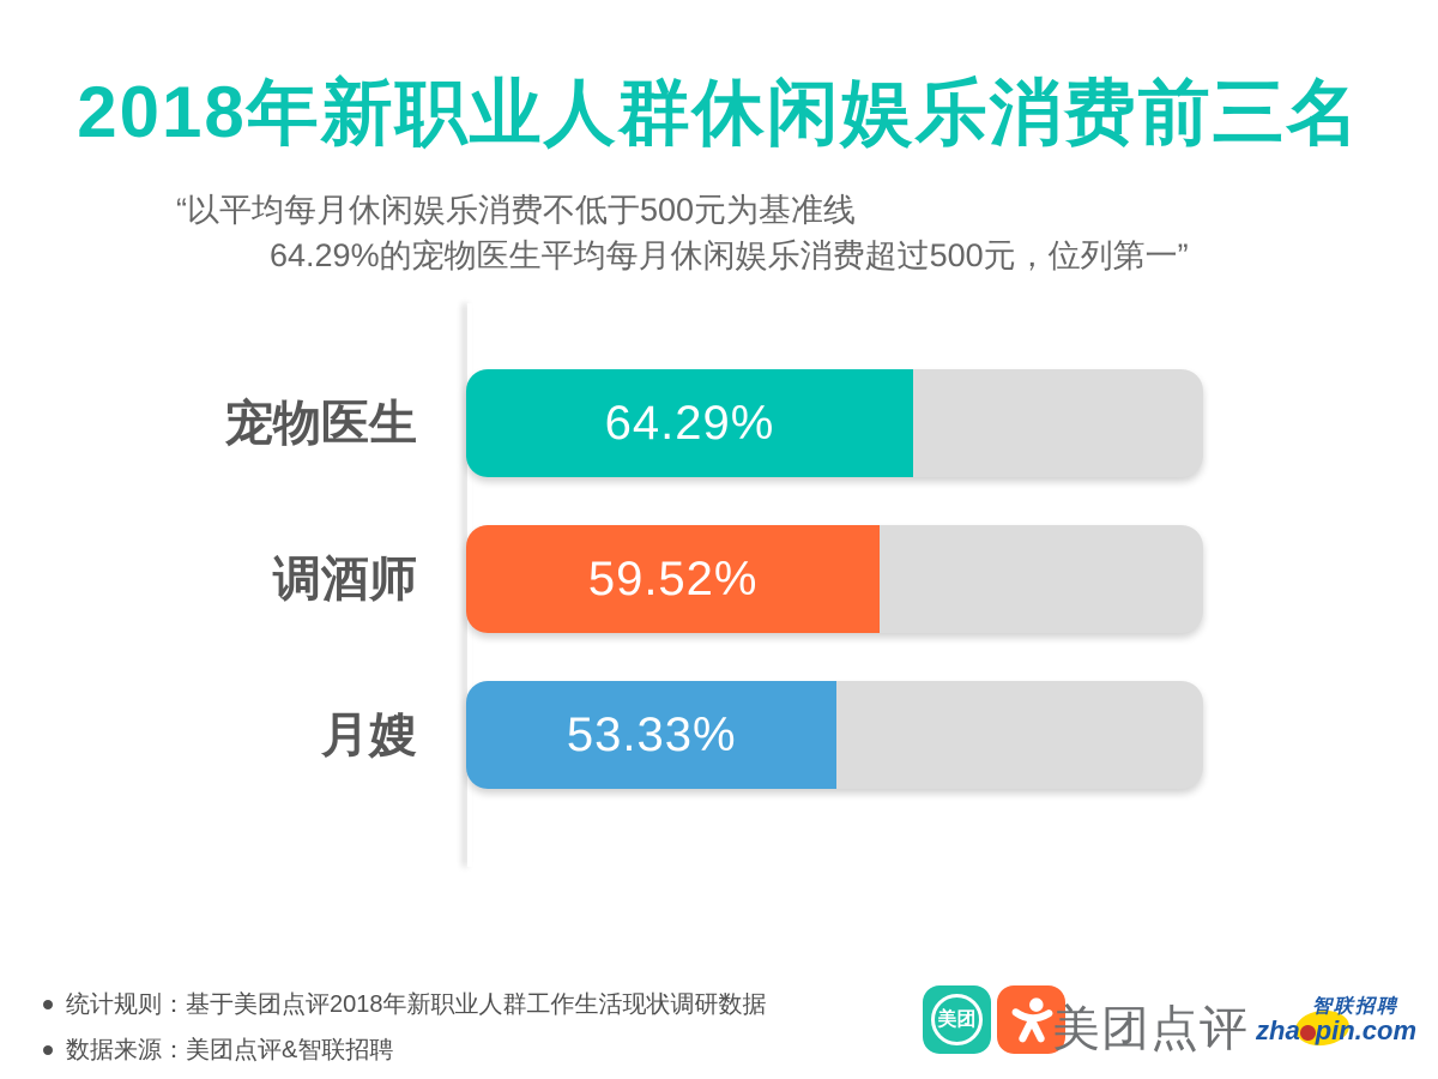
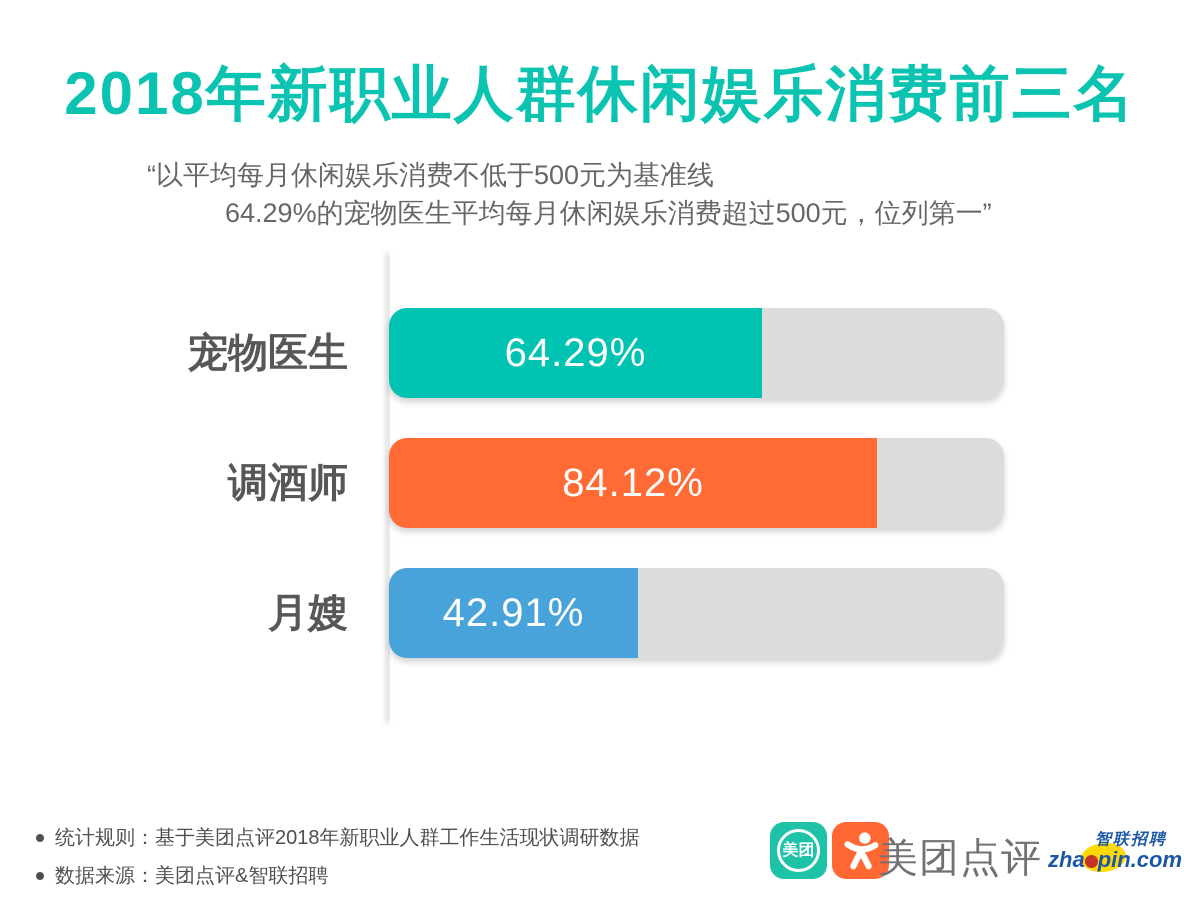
调酒师: 59.52% -> 84.12%
月嫂: 53.33% -> 42.91%
